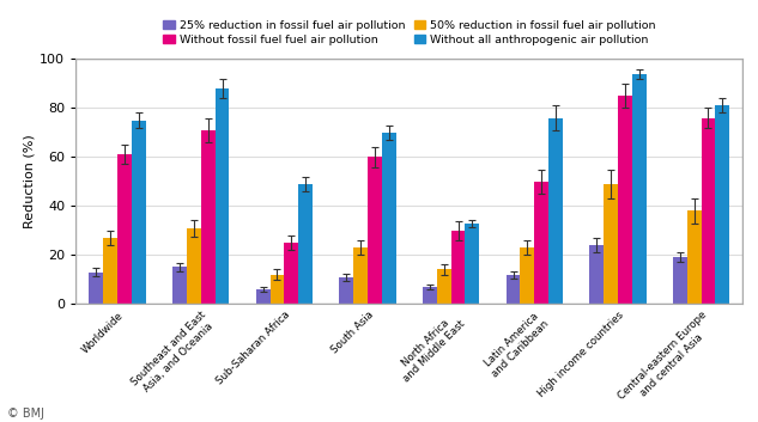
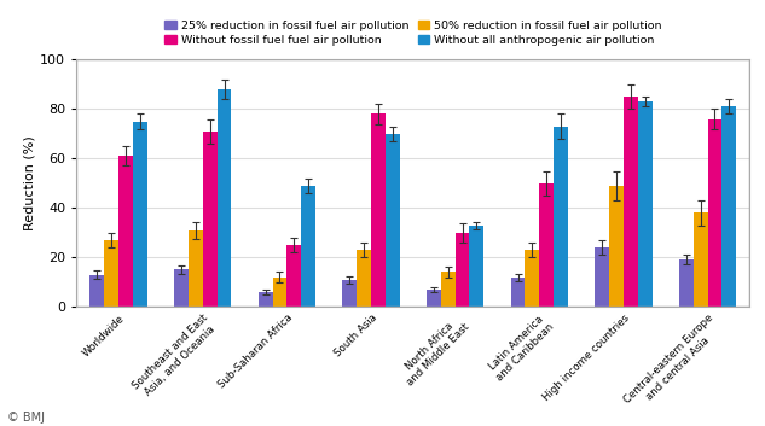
Without fossil fuel fuel air pollution/South Asia: 60 -> 78
Without all anthropogenic air pollution/Latin America and Caribbean: 76 -> 73
Without all anthropogenic air pollution/High income countries: 94 -> 83
